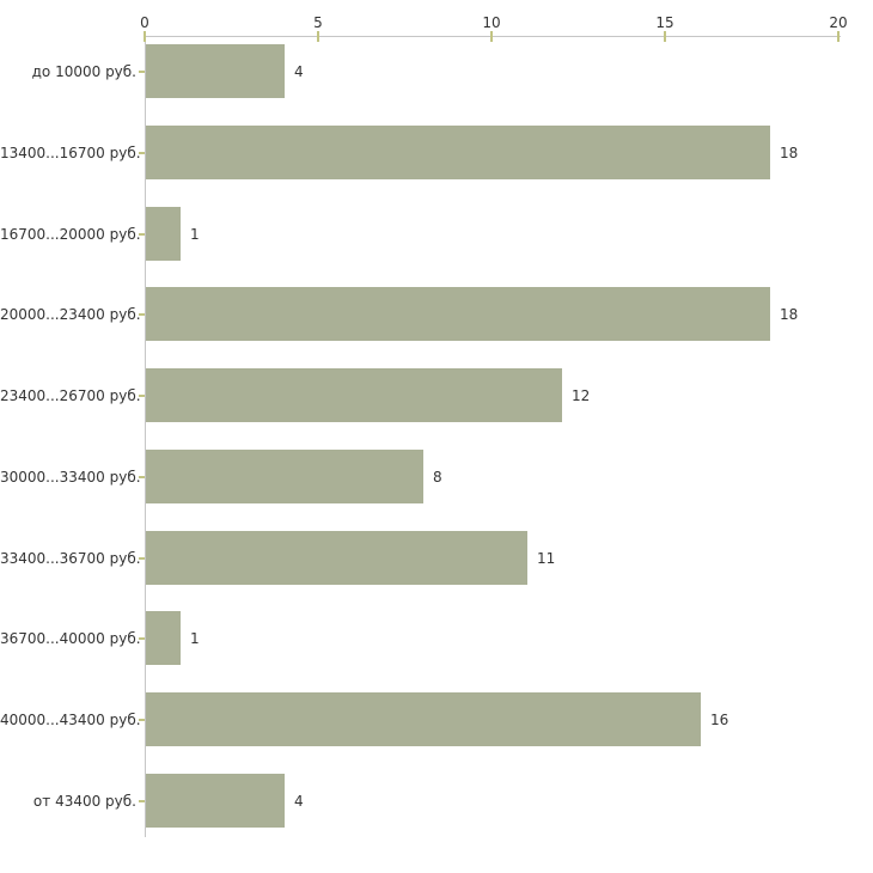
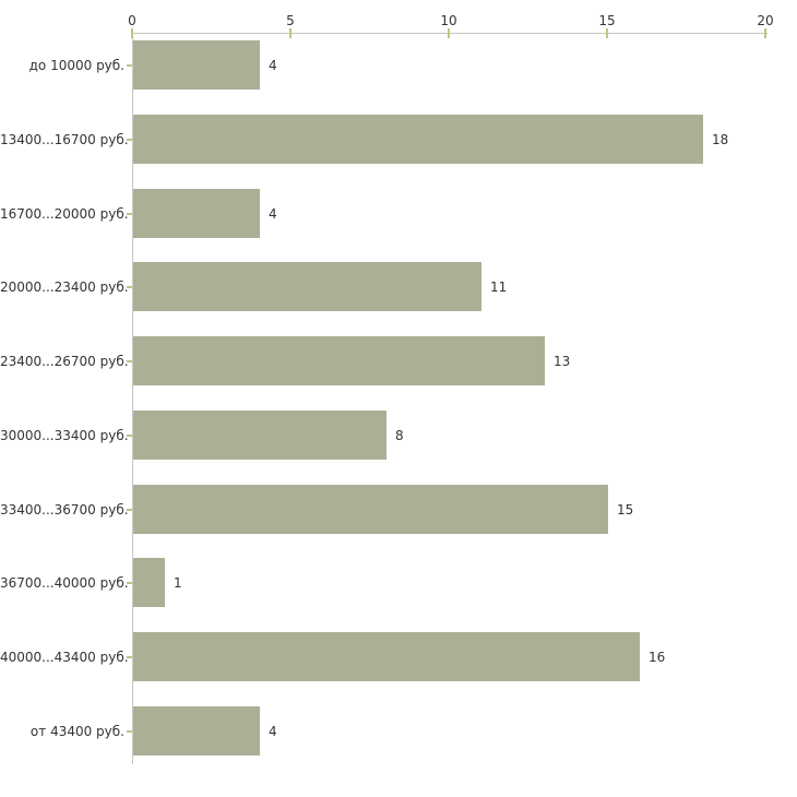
16700...20000 руб.: 1 -> 4
20000...23400 руб.: 18 -> 11
23400...26700 руб.: 12 -> 13
33400...36700 руб.: 11 -> 15
